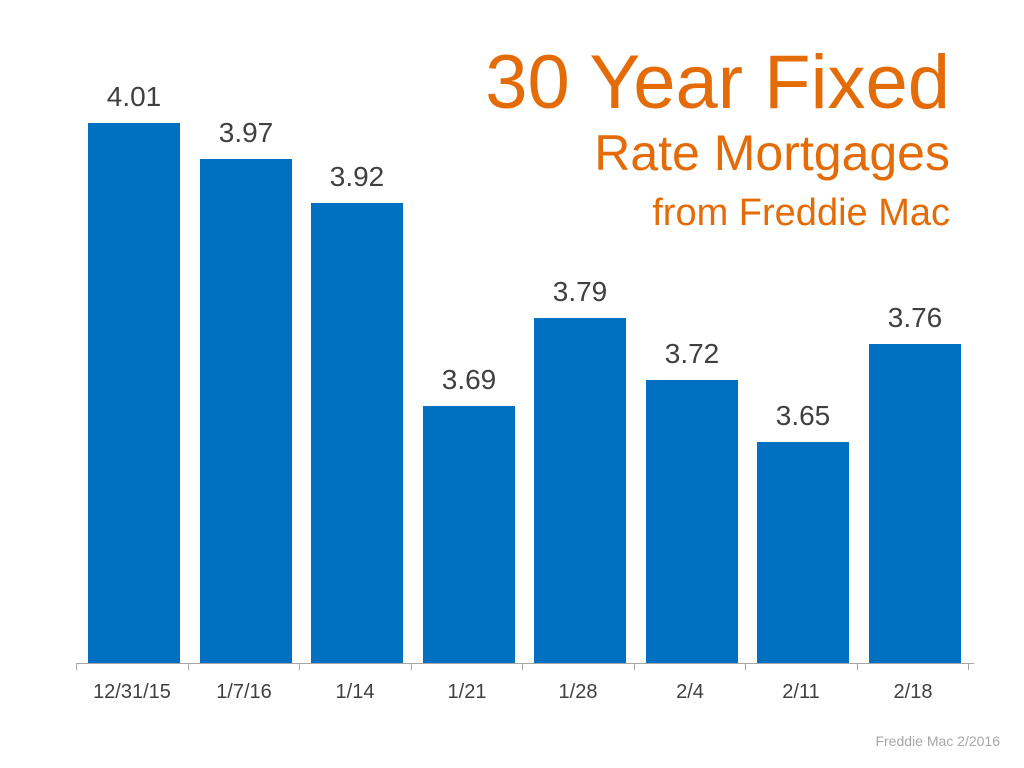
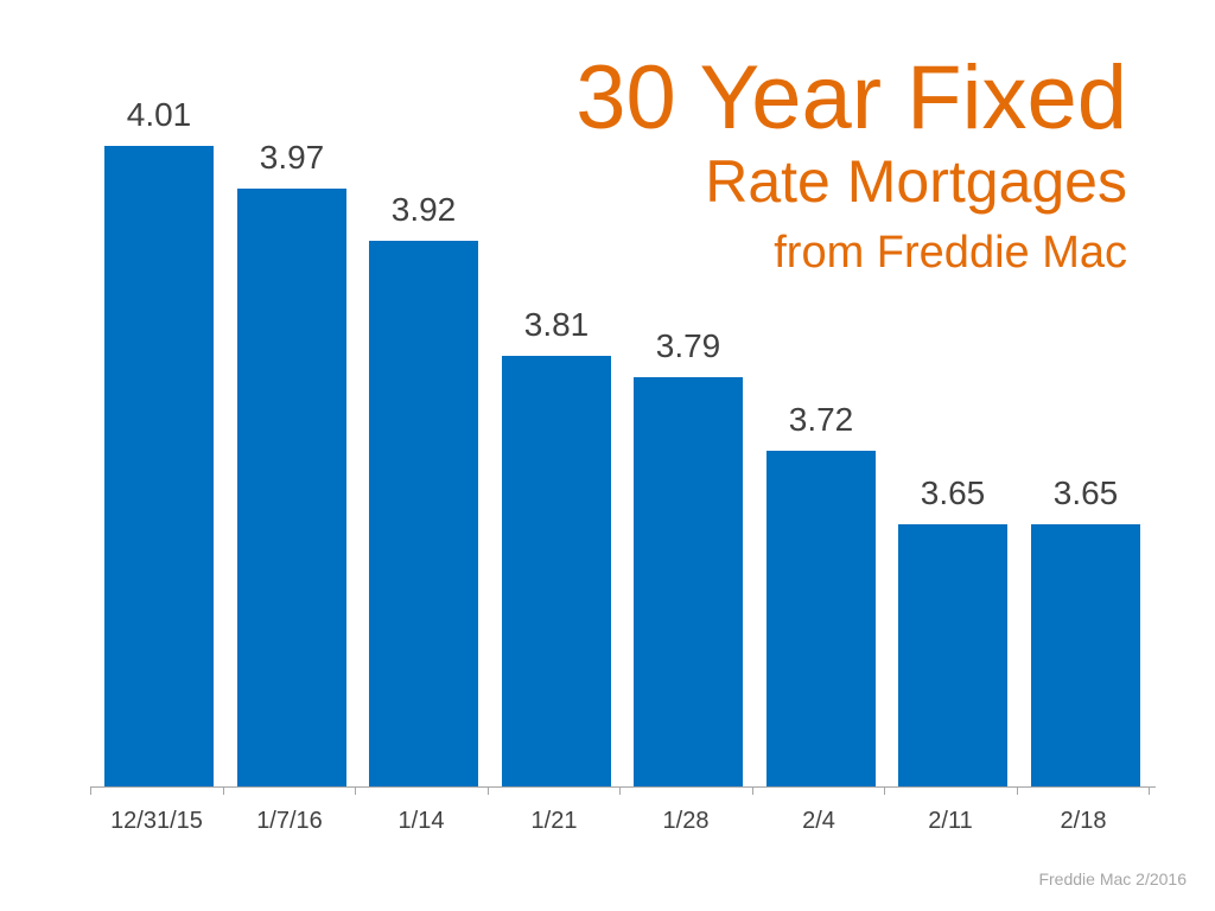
1/21: 3.69 -> 3.81
2/18: 3.76 -> 3.65
